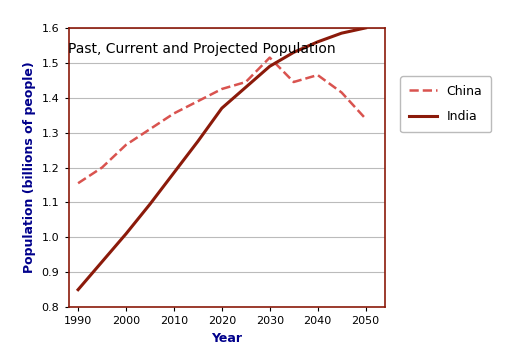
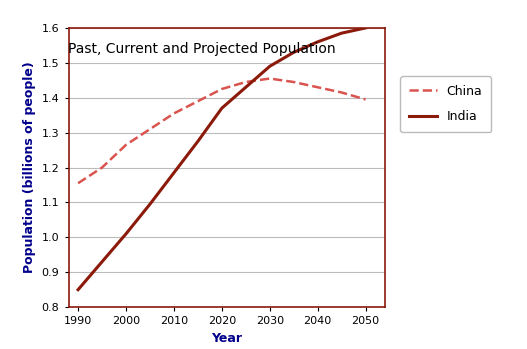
China/2030: 1.515 -> 1.455
China/2040: 1.465 -> 1.430
China/2050: 1.340 -> 1.395
